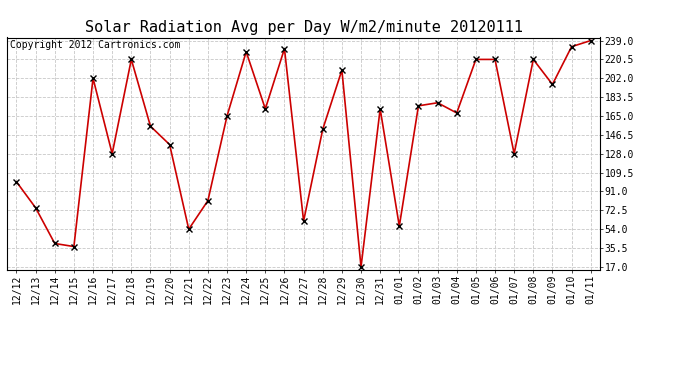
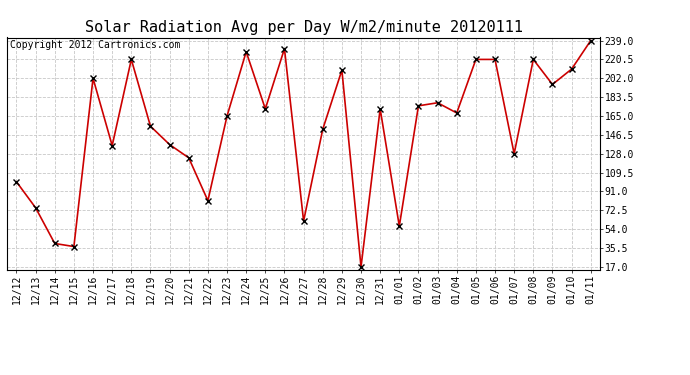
12/17: 128 -> 136
12/21: 54 -> 124
01/10: 233 -> 211
